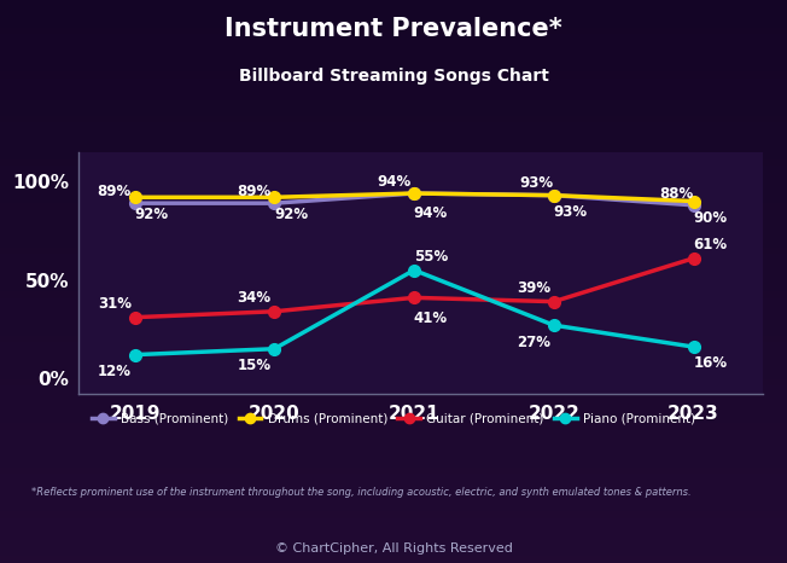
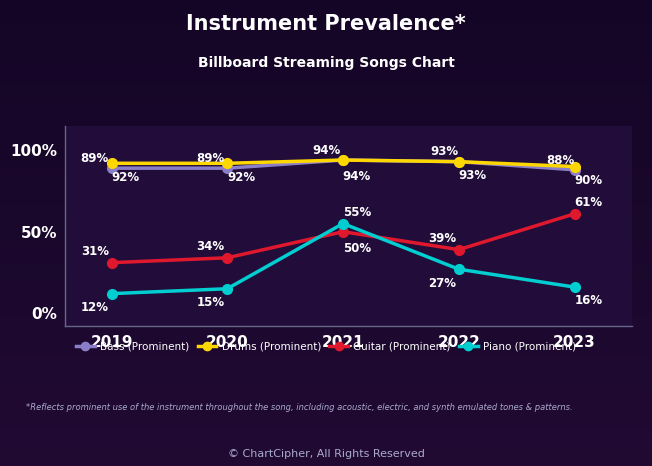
Guitar (Prominent)/2021: 41% -> 50%
